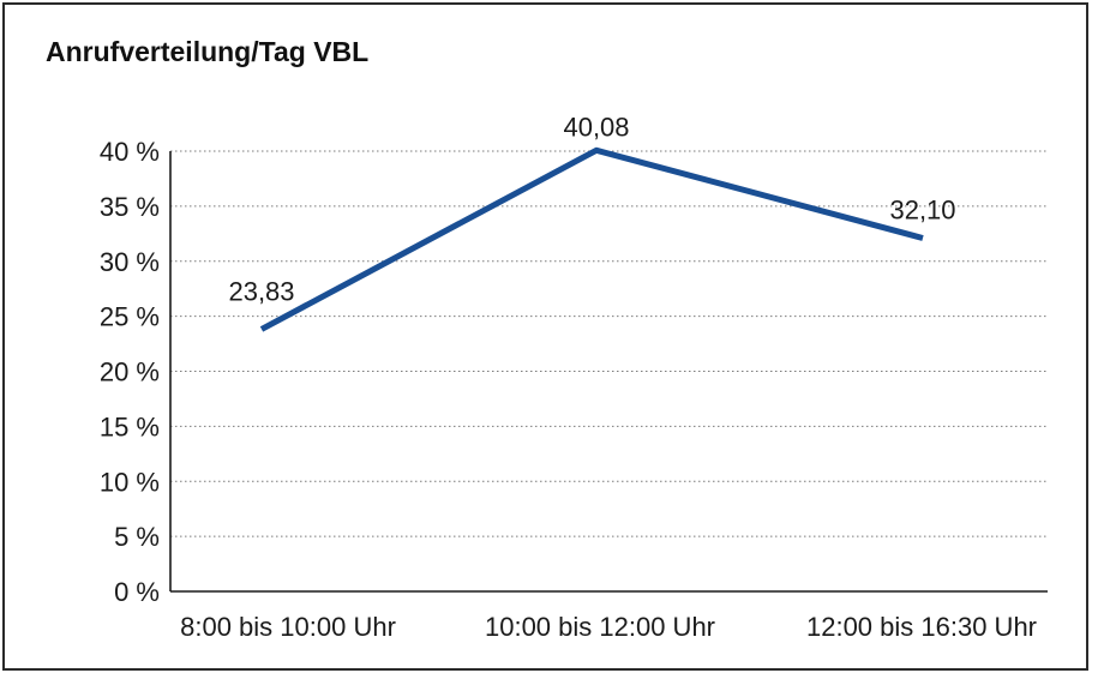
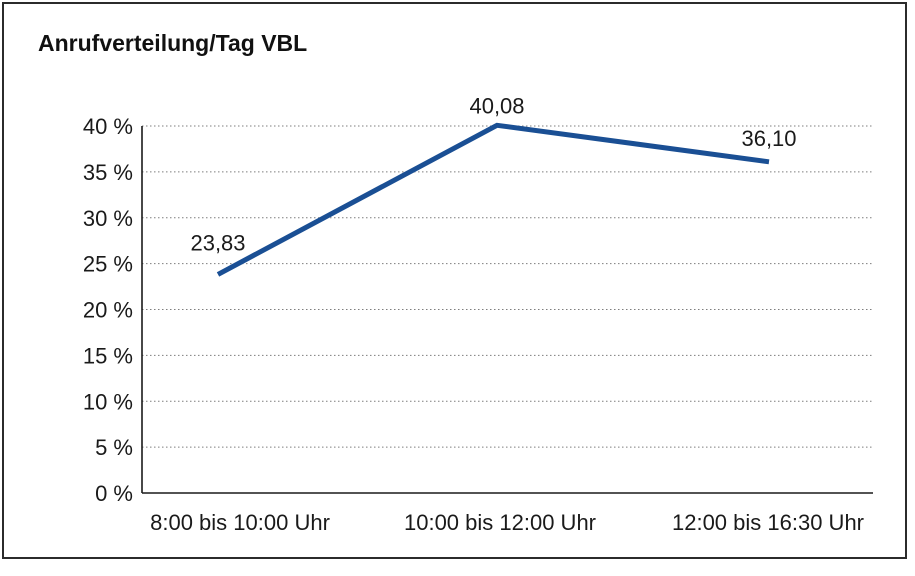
12:00 bis 16:30 Uhr: 32,10 -> 36,10
